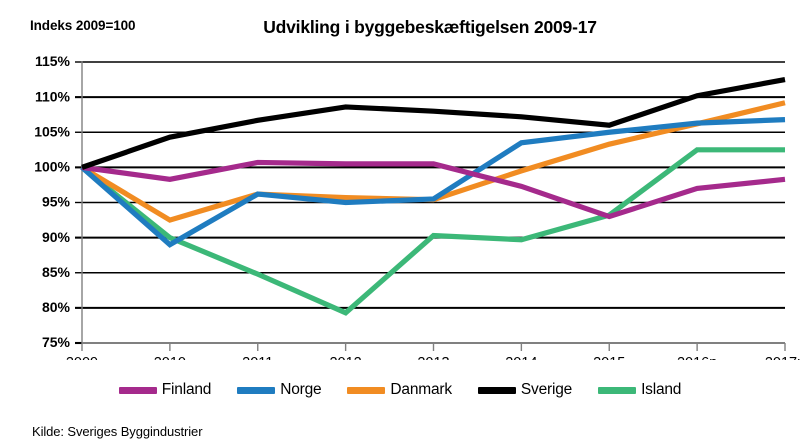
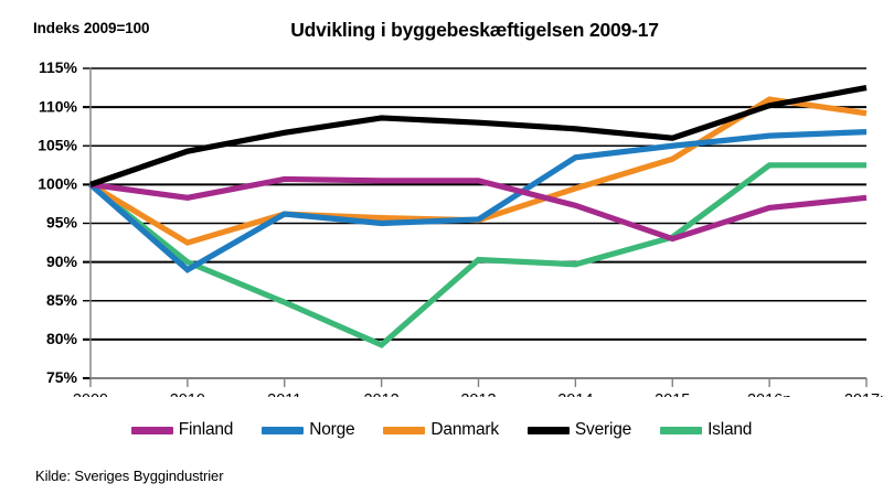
Danmark/2016p: 106% -> 111%
